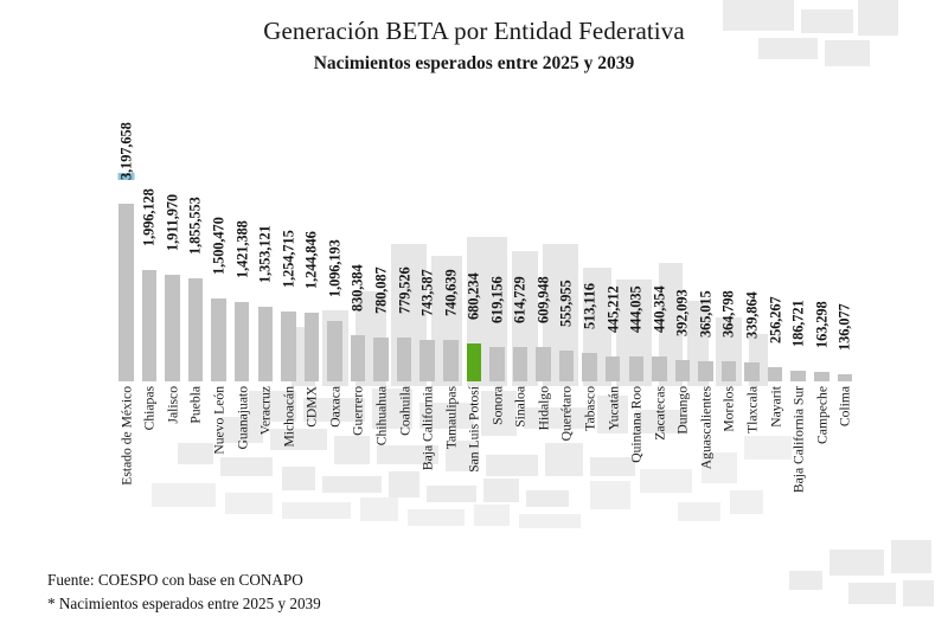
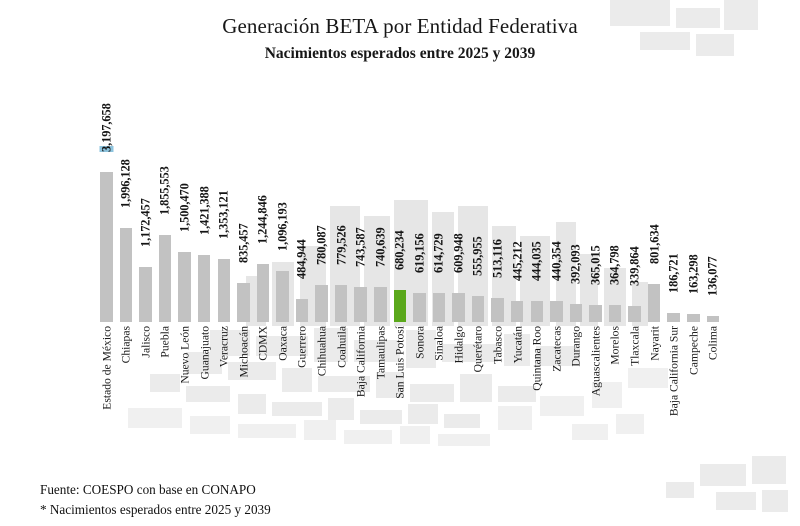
Jalisco: 1,911,970 -> 1,172,457
Michoacán: 1,254,715 -> 835,457
Guerrero: 830,384 -> 484,944
Nayarit: 256,267 -> 801,634
